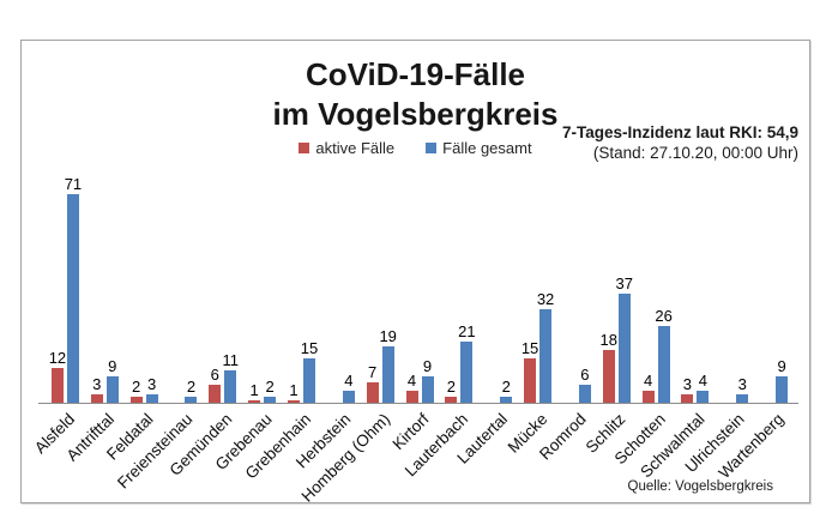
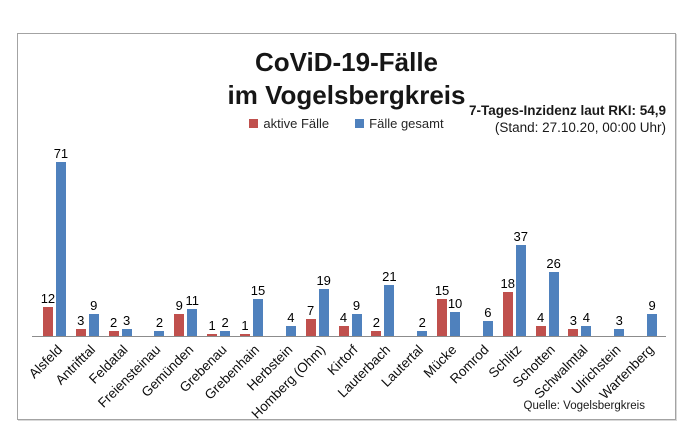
aktive Fälle/Gemünden: 6 -> 9
Fälle gesamt/Mücke: 32 -> 10
